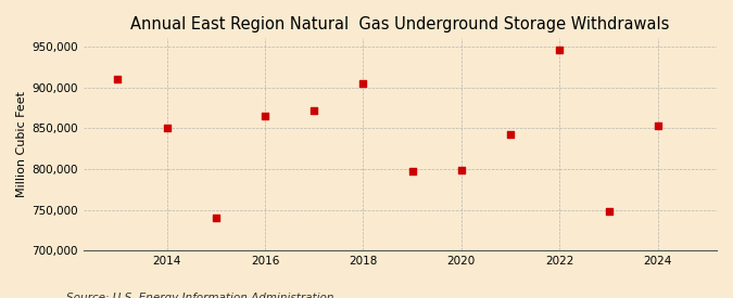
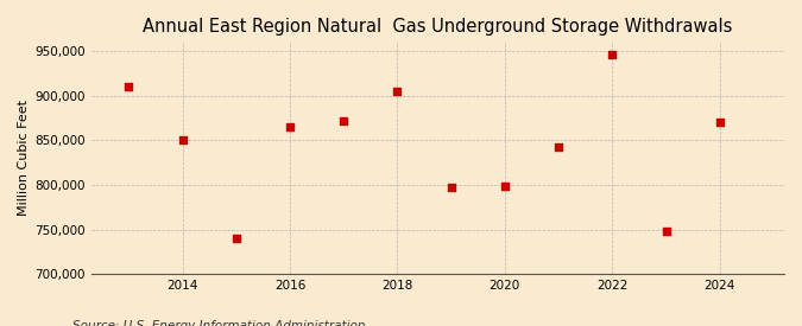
2024: 853,000 -> 870,000
